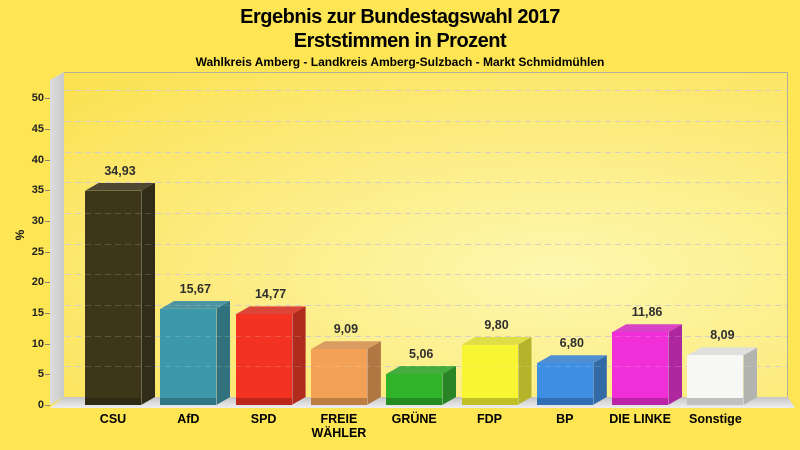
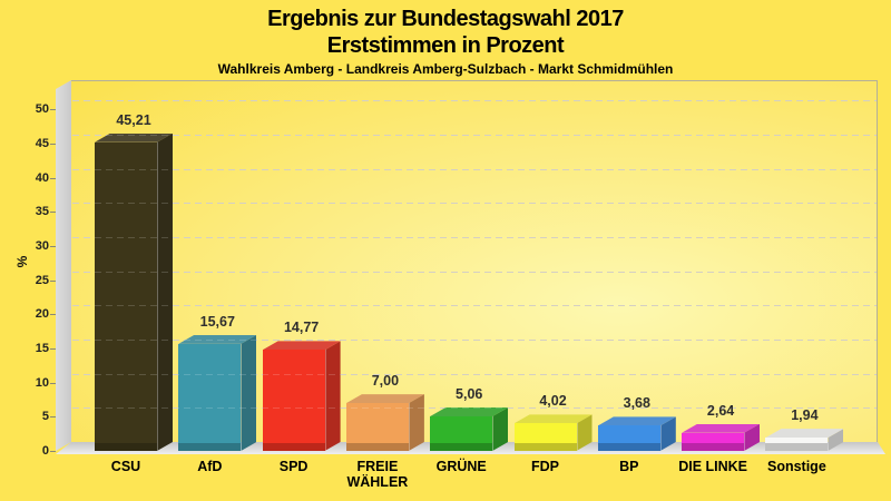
CSU: 34,93 -> 45,21
FREIE WÄHLER: 9,09 -> 7,00
FDP: 9,80 -> 4,02
BP: 6,80 -> 3,68
DIE LINKE: 11,86 -> 2,64
Sonstige: 8,09 -> 1,94
